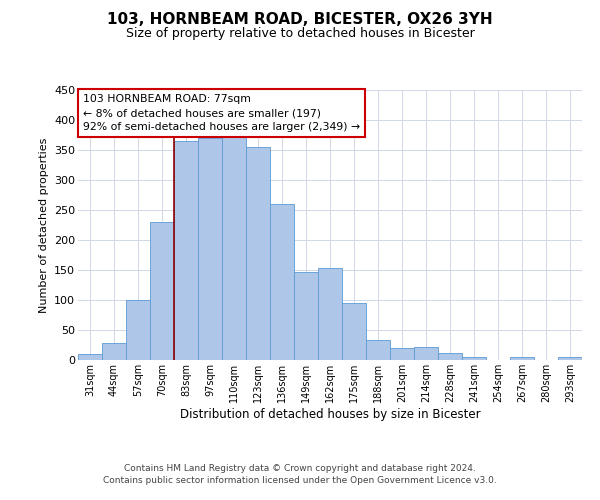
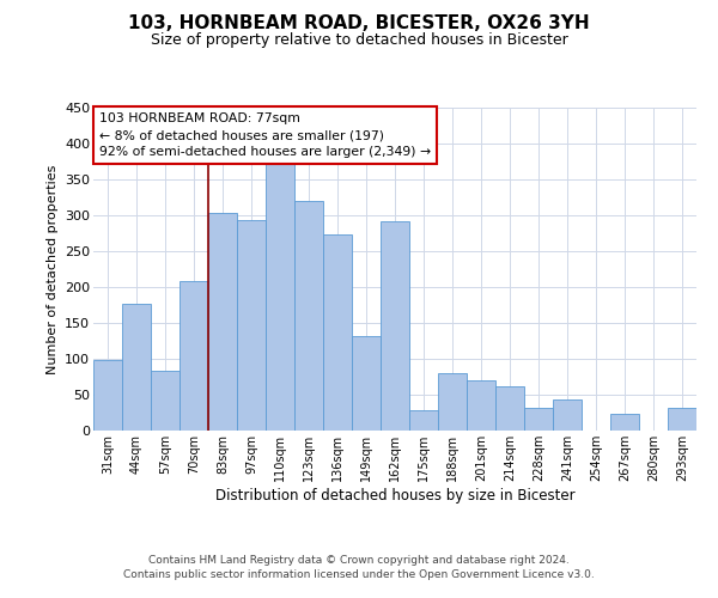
31sqm: 10 -> 98
44sqm: 28 -> 176
57sqm: 100 -> 84
70sqm: 230 -> 208
83sqm: 365 -> 304
97sqm: 370 -> 294
123sqm: 355 -> 320
136sqm: 260 -> 274
149sqm: 147 -> 132
162sqm: 153 -> 292
175sqm: 95 -> 28
188sqm: 33 -> 80
201sqm: 20 -> 70
214sqm: 22 -> 62
228sqm: 11 -> 32
241sqm: 5 -> 44
267sqm: 5 -> 24
293sqm: 5 -> 32
